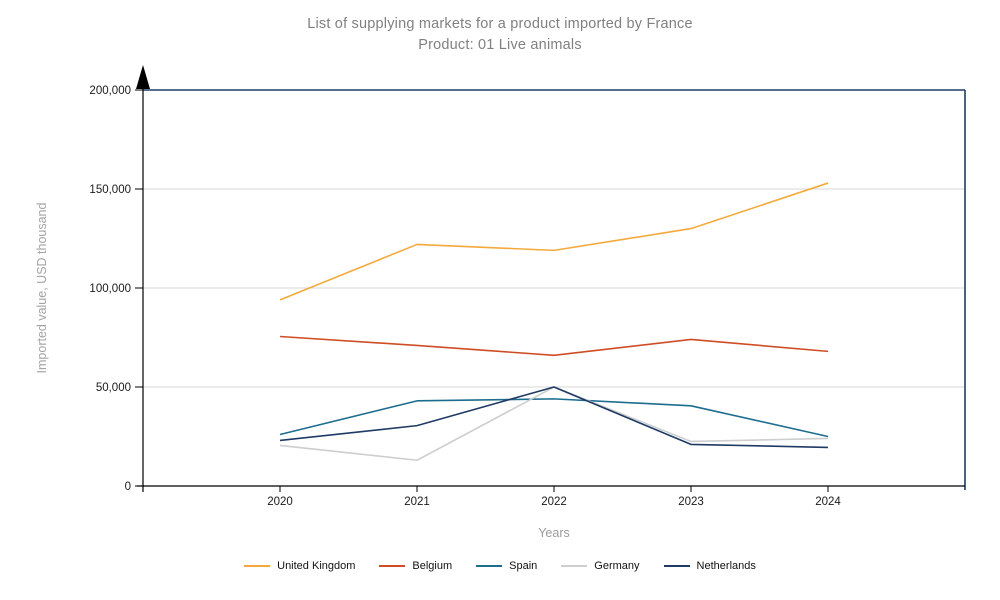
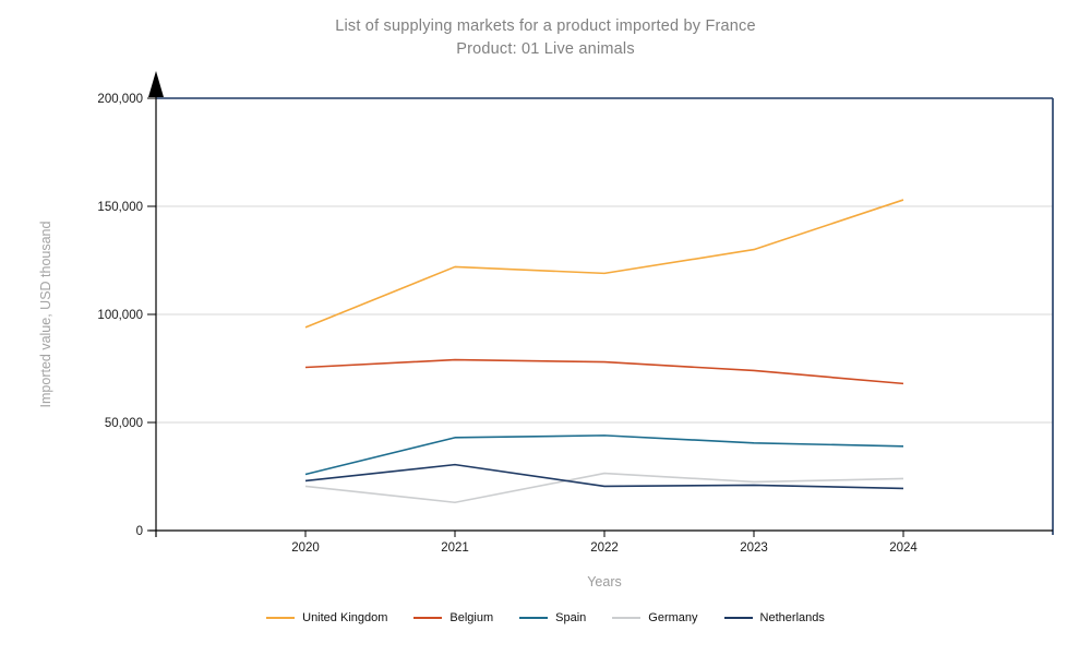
Belgium/2021: 71000 -> 79000
Belgium/2022: 66000 -> 78000
Germany/2022: 50000 -> 26000
Netherlands/2022: 50000 -> 20000
Spain/2024: 25000 -> 39000
